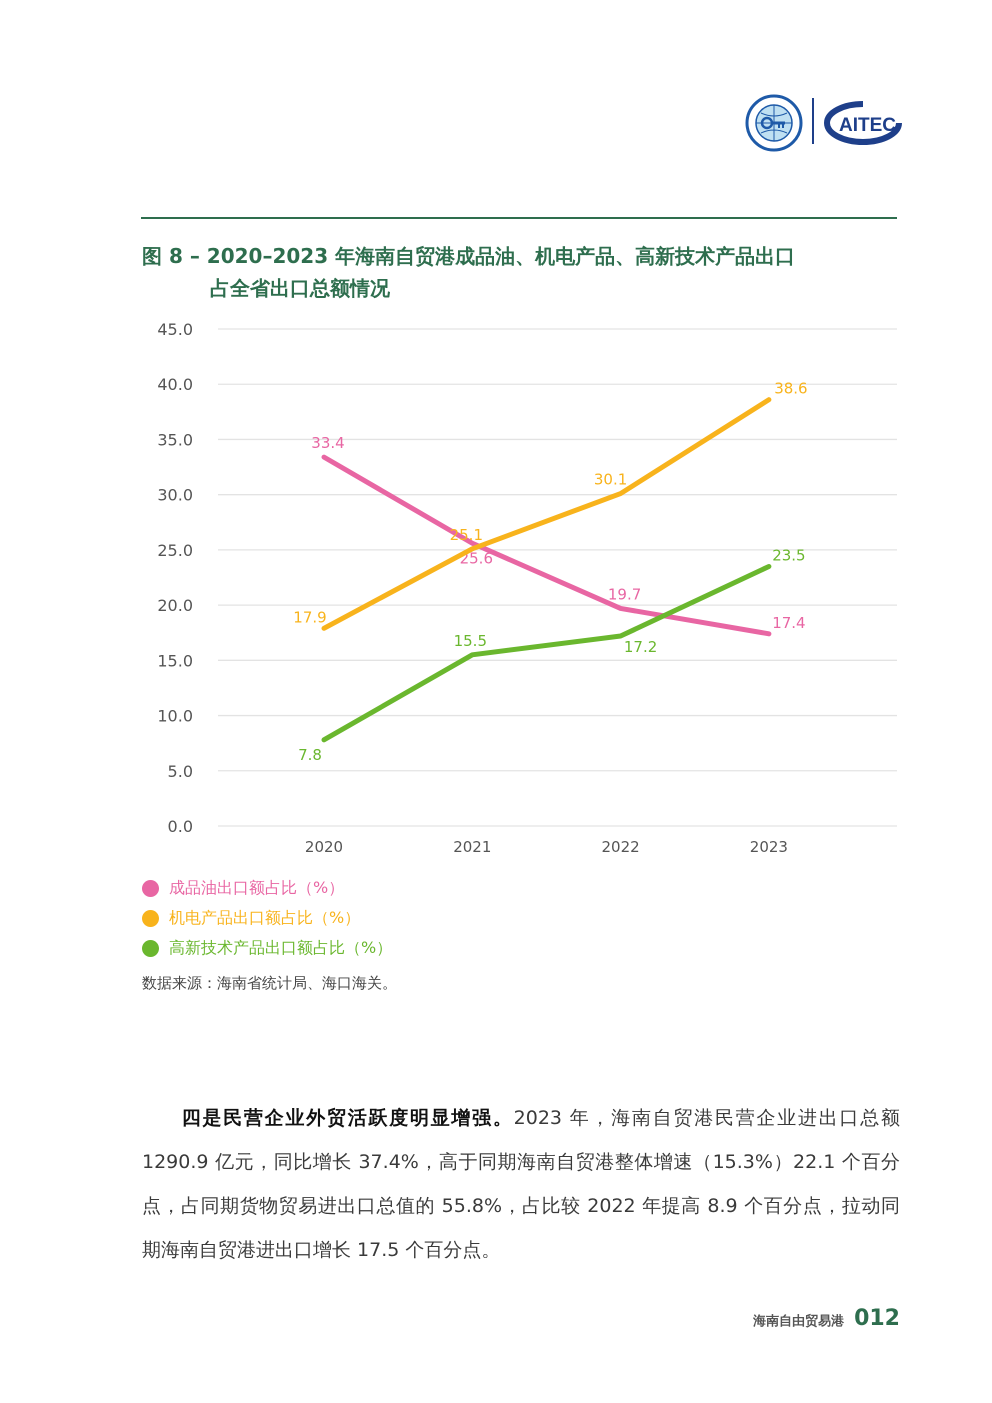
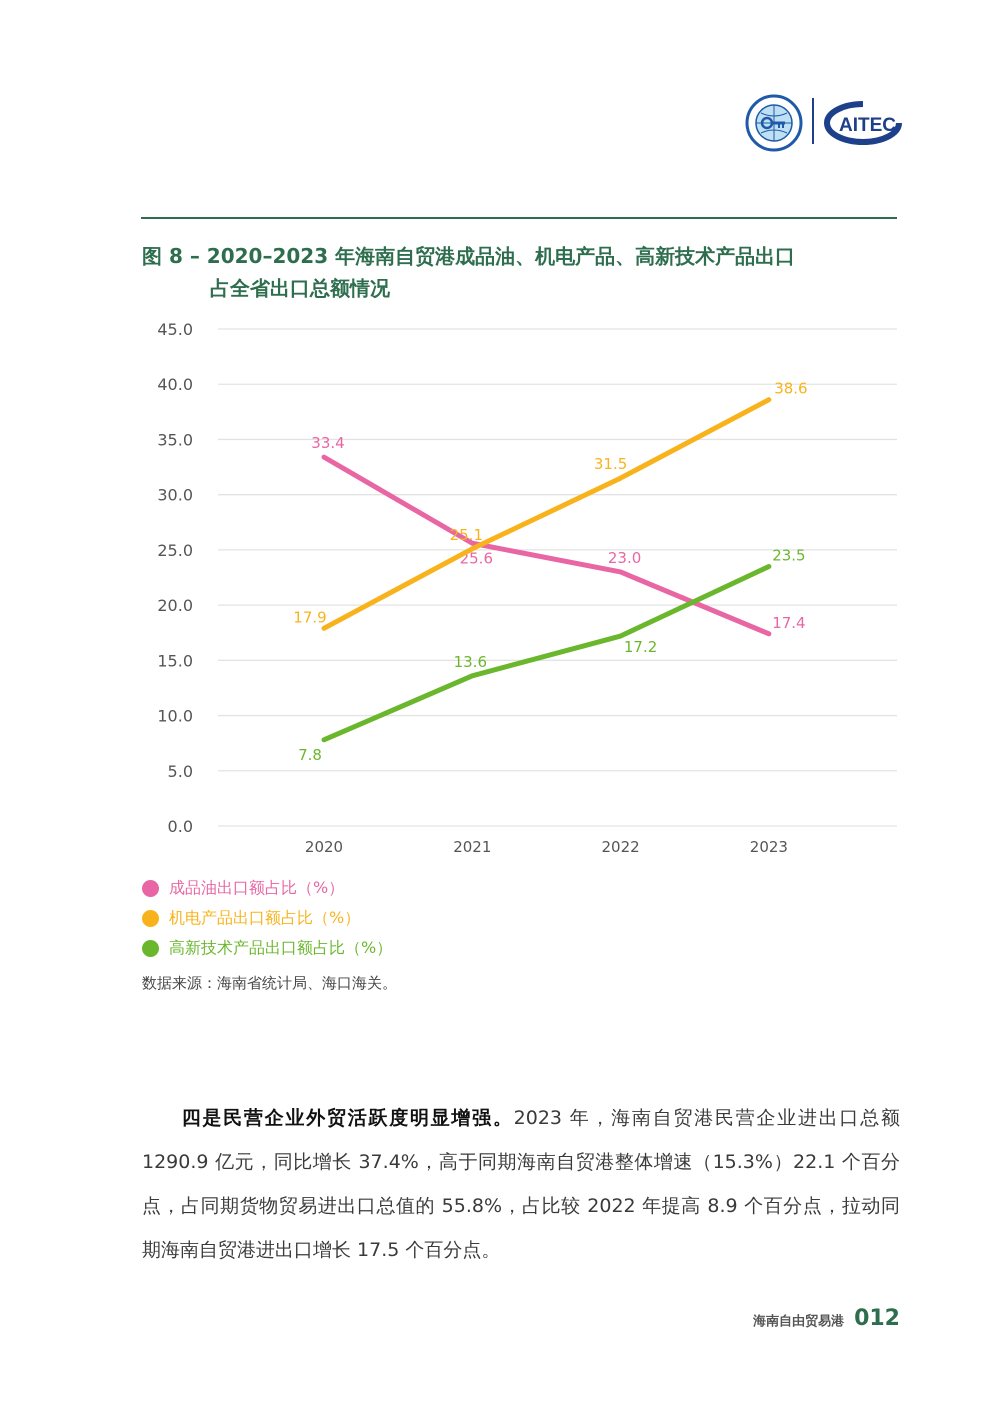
高新技术产品出口额占比（%）/2021: 15.5 -> 13.6
成品油出口额占比（%）/2022: 19.7 -> 23.0
机电产品出口额占比（%）/2022: 30.1 -> 31.5
